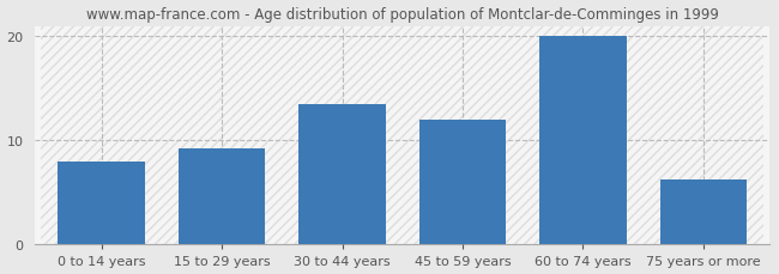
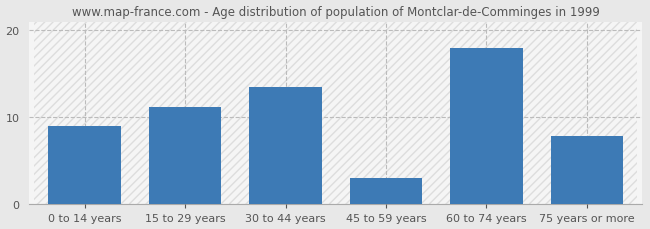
0 to 14 years: 8.0 -> 9.0
15 to 29 years: 9.2 -> 11.2
45 to 59 years: 12.0 -> 3.0
60 to 74 years: 20.0 -> 18.0
75 years or more: 6.2 -> 7.8
